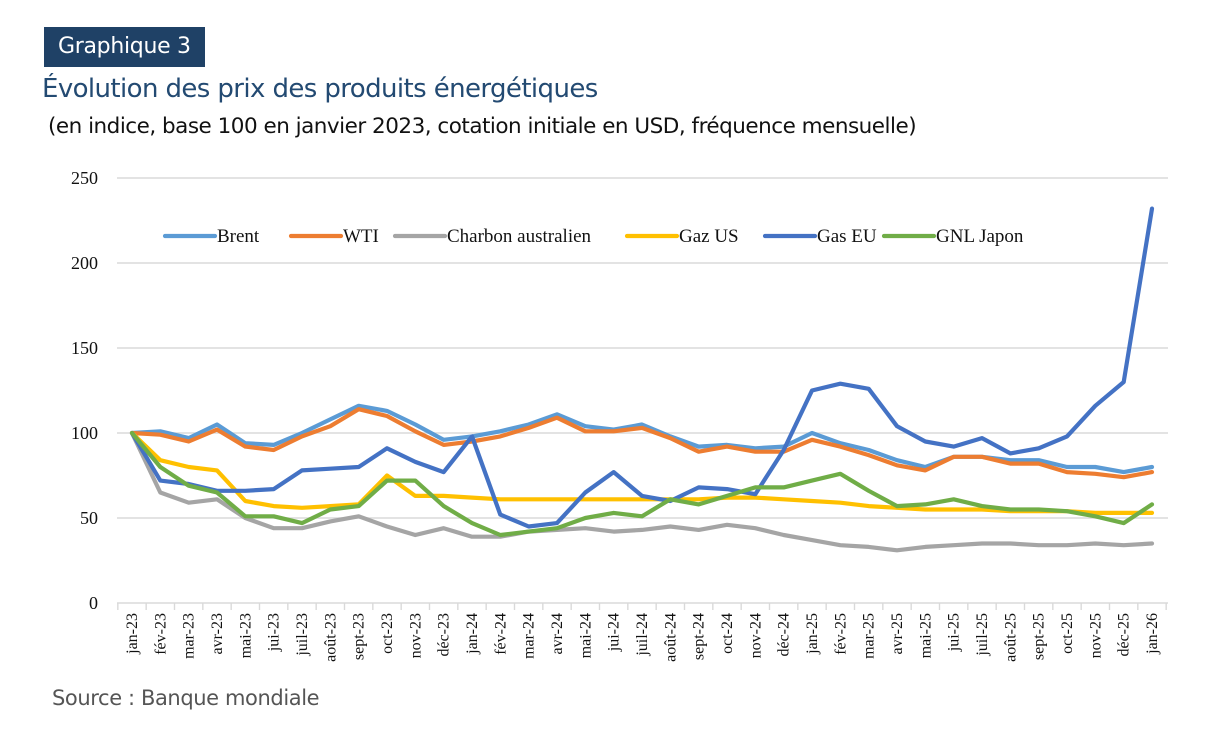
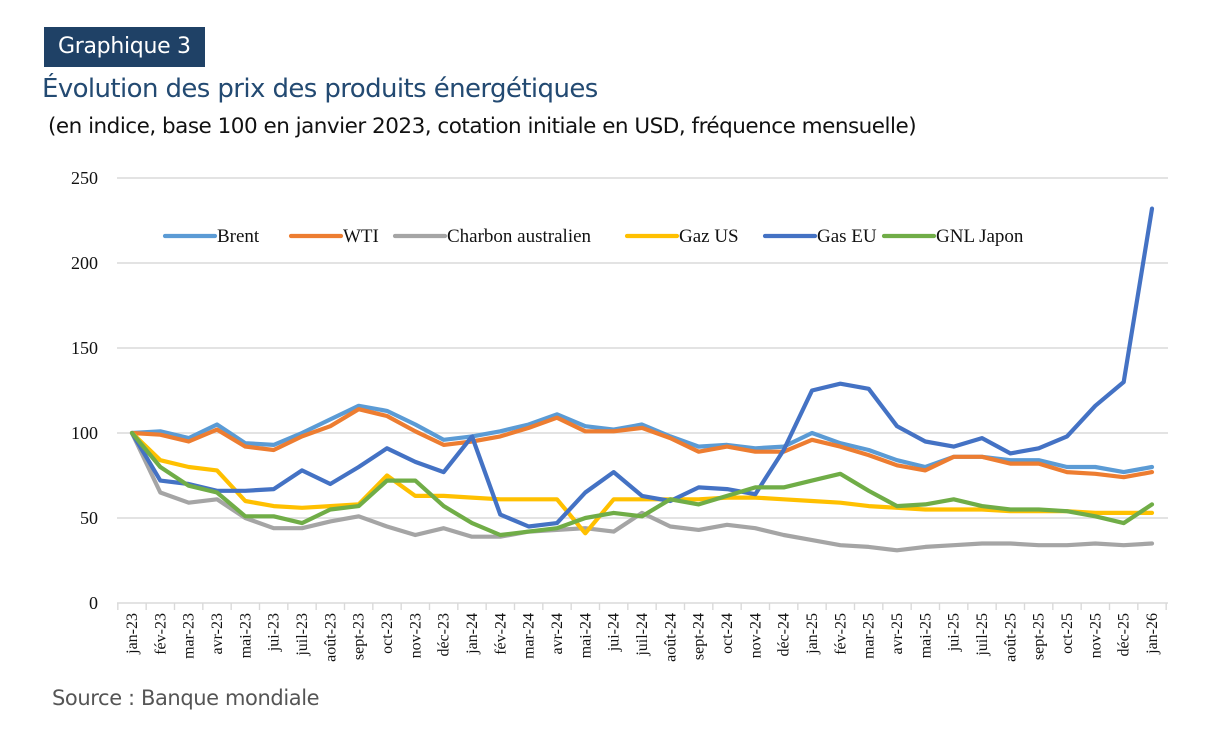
Gas EU/août-23: 79 -> 70
Gaz US/mai-24: 61 -> 41
Charbon australien/juil-24: 43 -> 53
